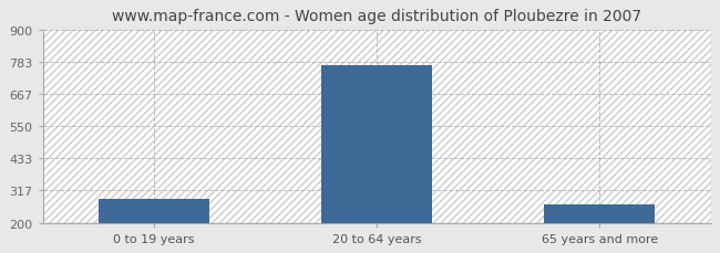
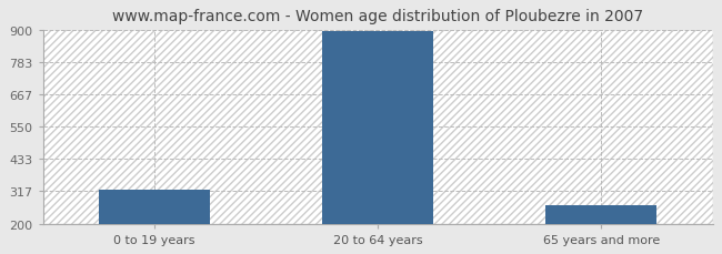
0 to 19 years: 285 -> 322
20 to 64 years: 770 -> 893
